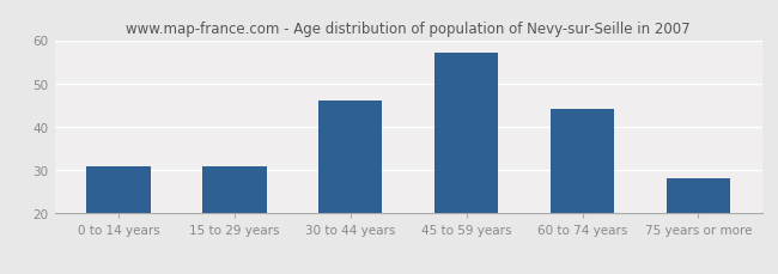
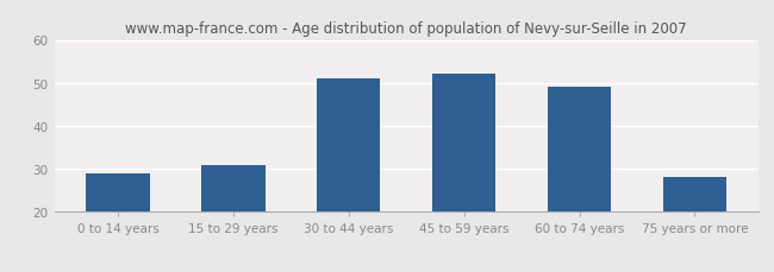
0 to 14 years: 31 -> 29
30 to 44 years: 46 -> 51
45 to 59 years: 57 -> 52
60 to 74 years: 44 -> 49
